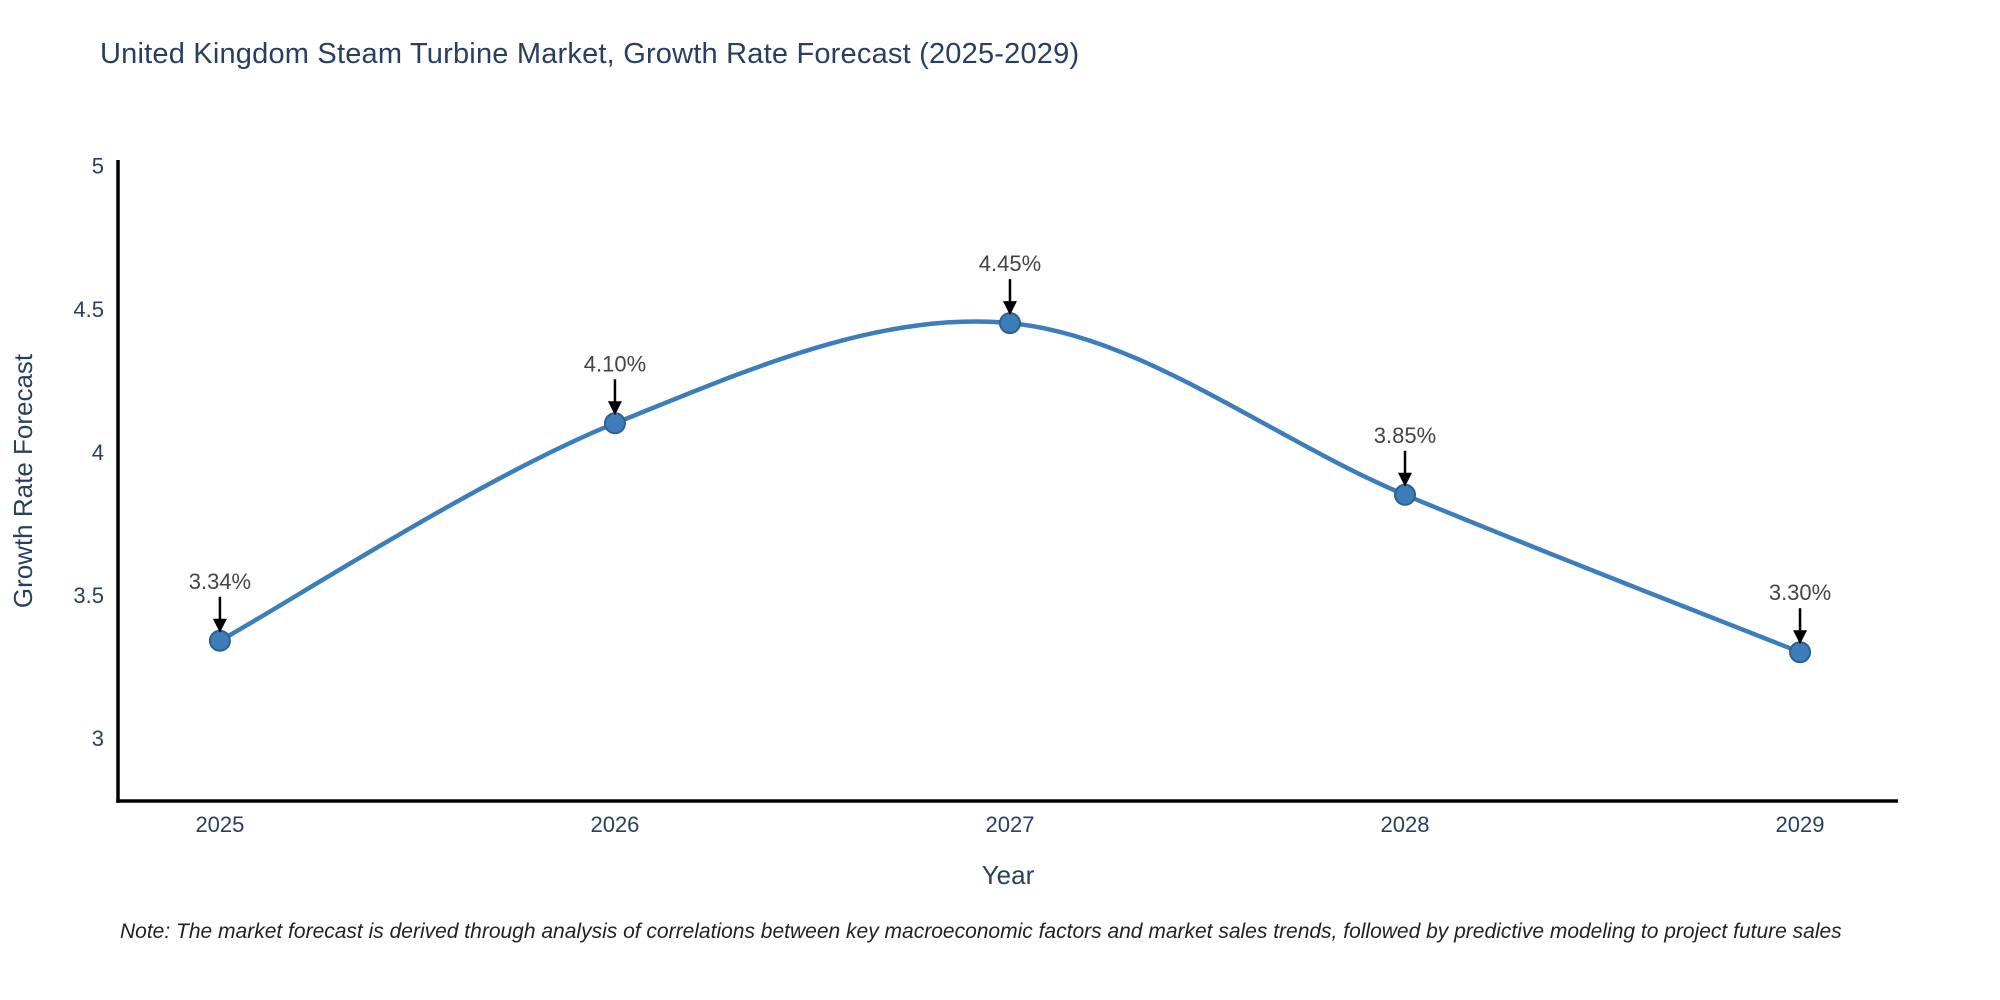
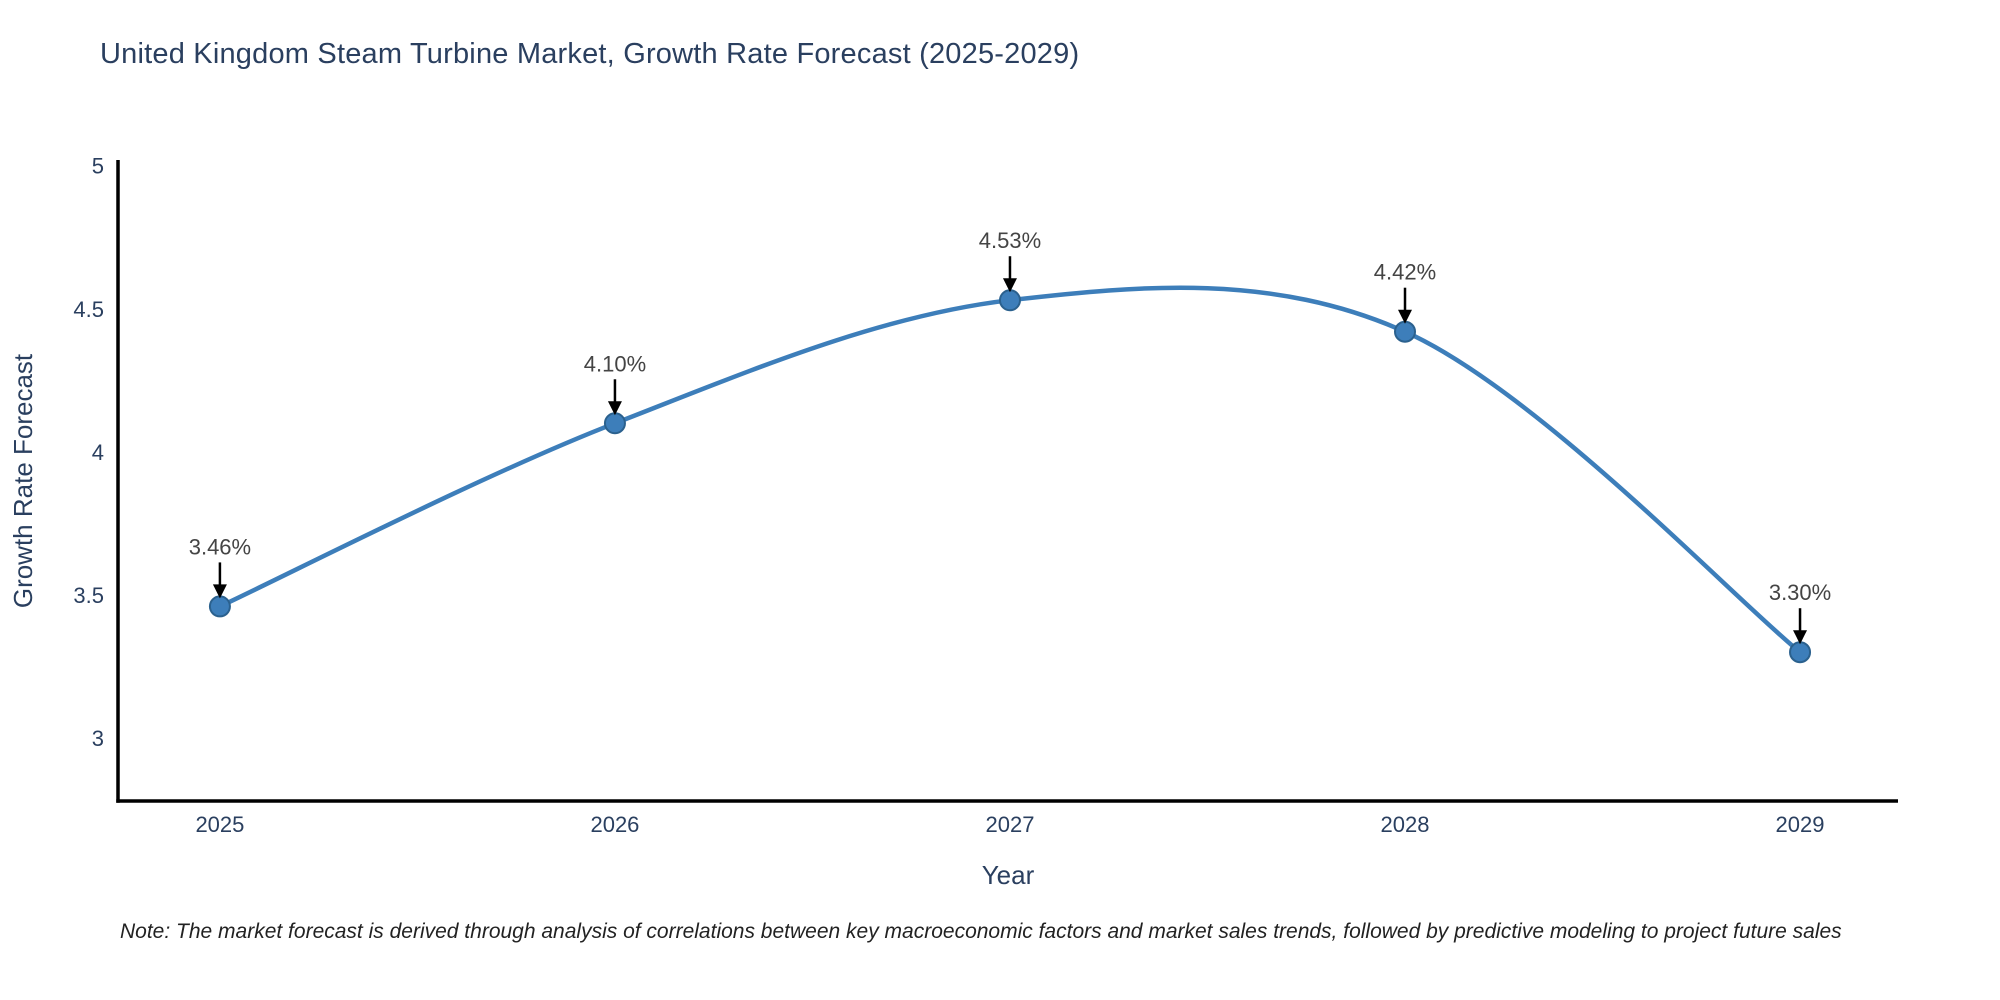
2025: 3.34% -> 3.46%
2027: 4.45% -> 4.53%
2028: 3.85% -> 4.42%
